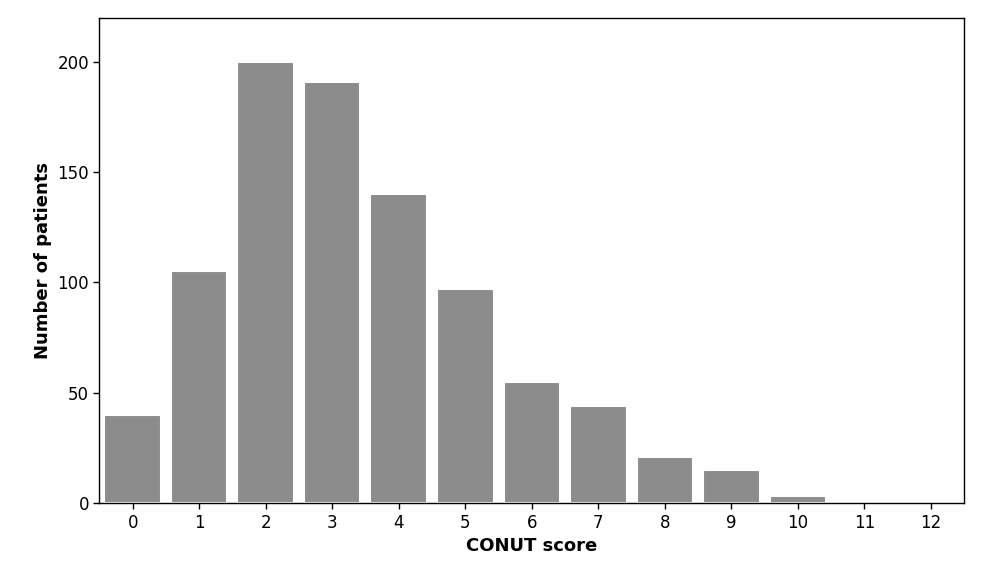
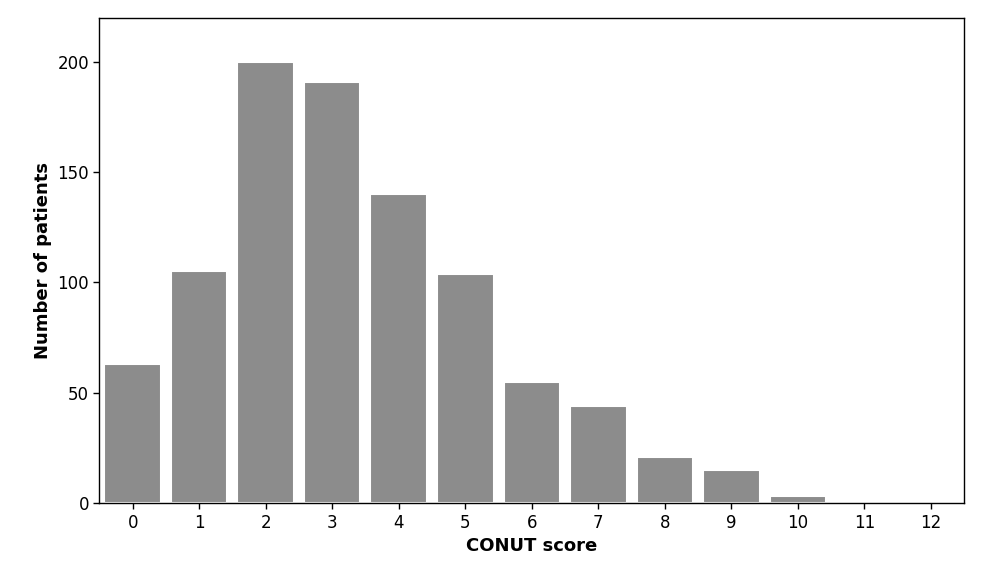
0: 40 -> 63
5: 97 -> 104
